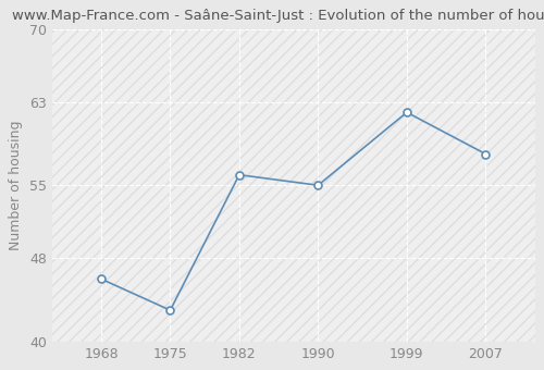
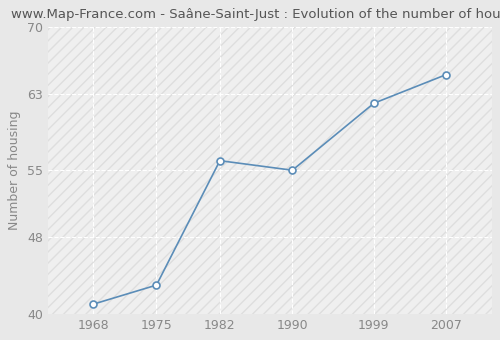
1968: 46 -> 41
2007: 58 -> 65
